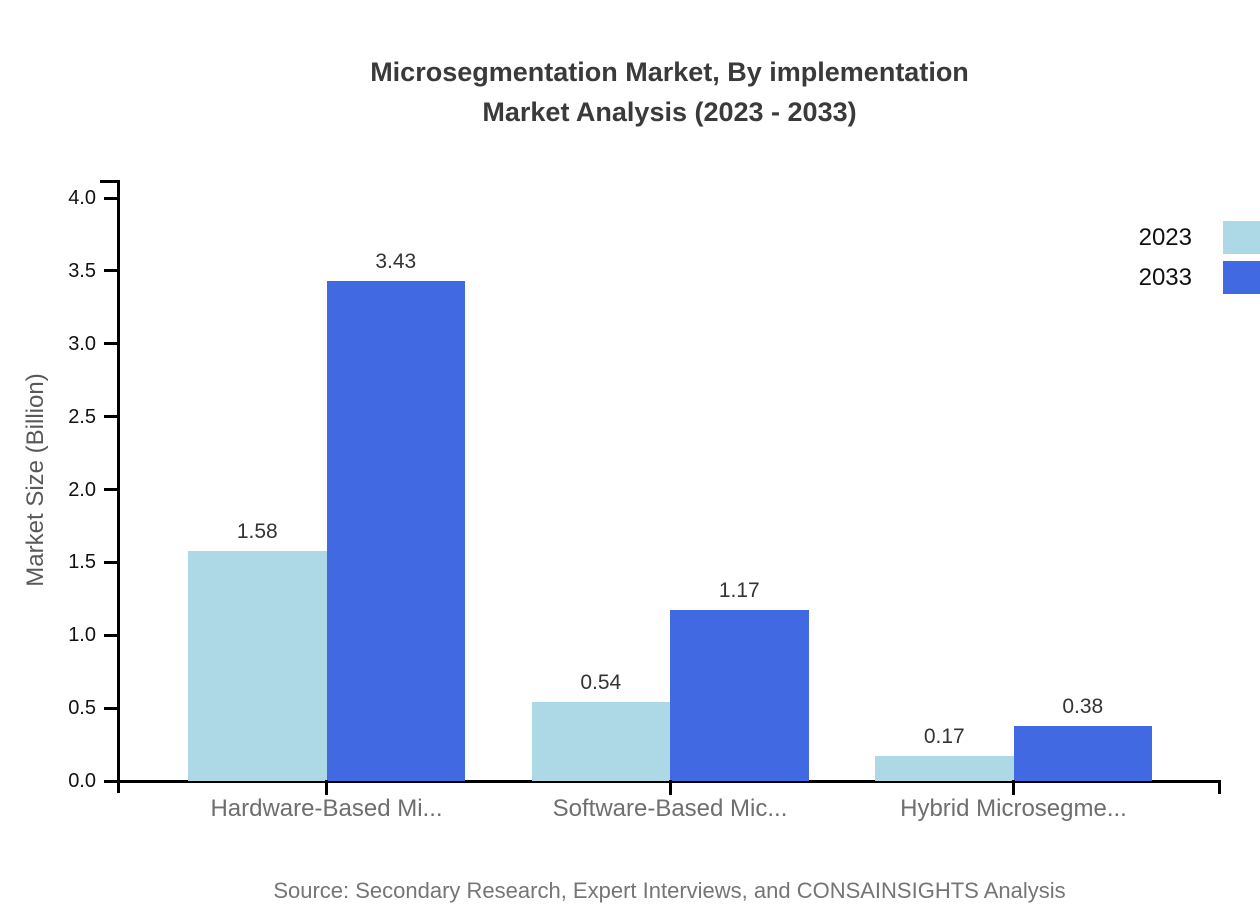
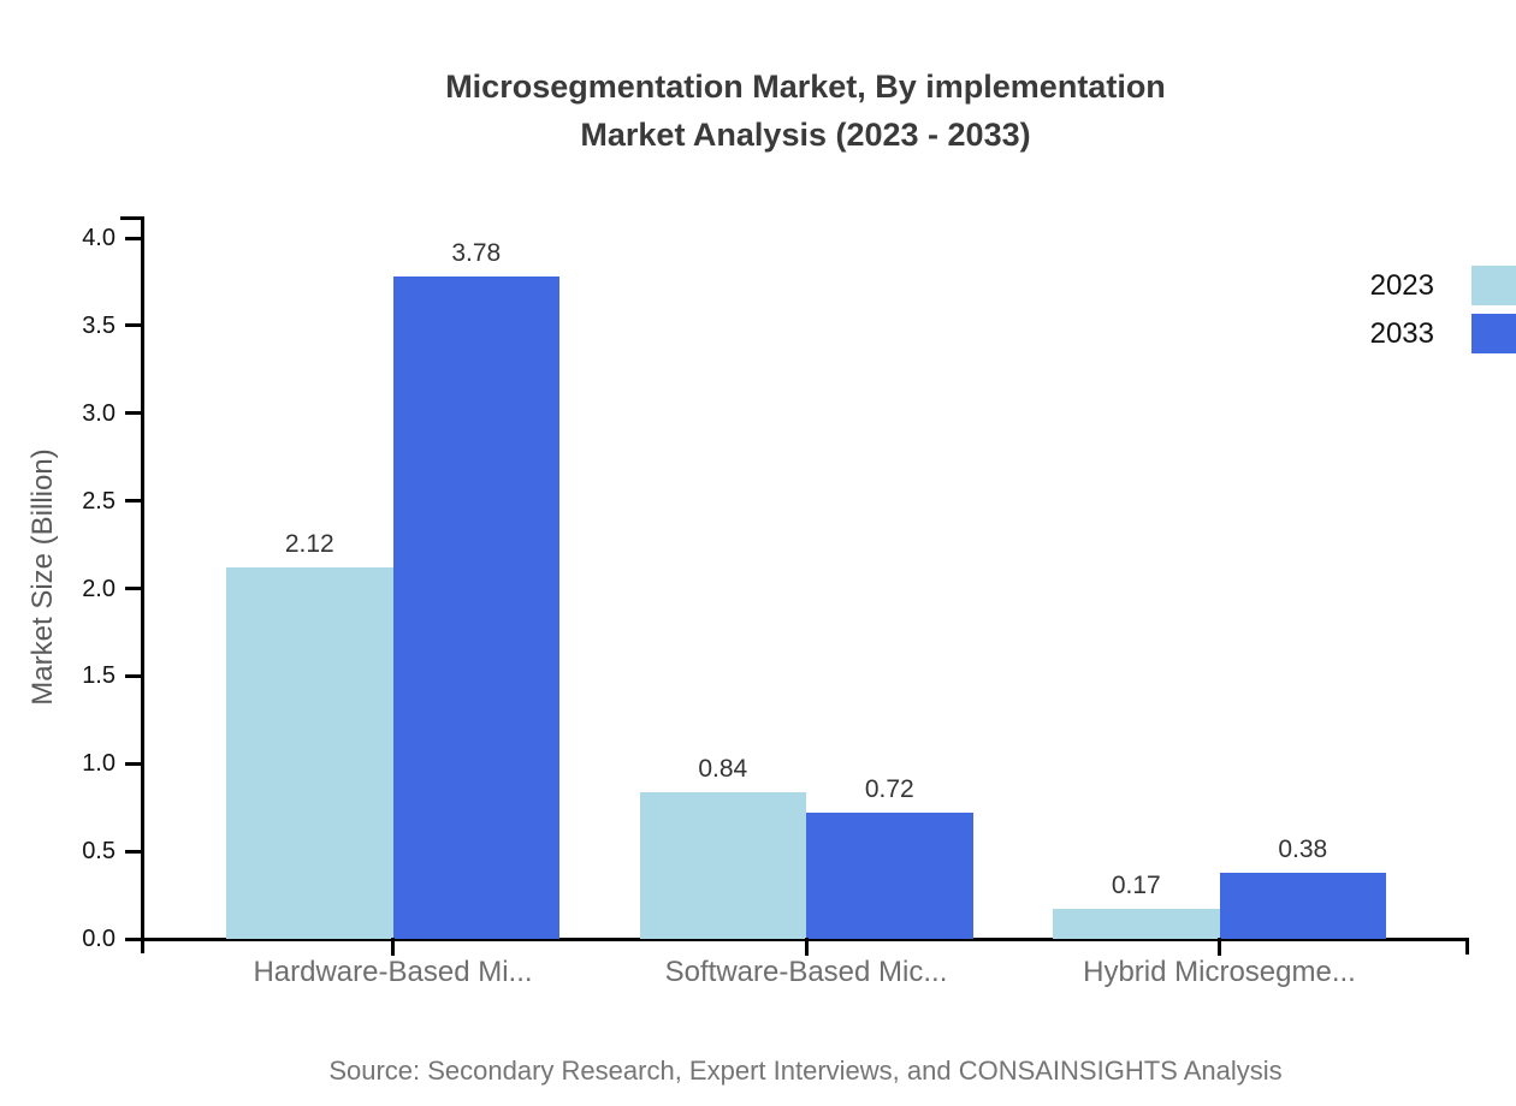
2023/Hardware-Based Mi...: 1.58 -> 2.12
2033/Hardware-Based Mi...: 3.43 -> 3.78
2023/Software-Based Mic...: 0.54 -> 0.84
2033/Software-Based Mic...: 1.17 -> 0.72
